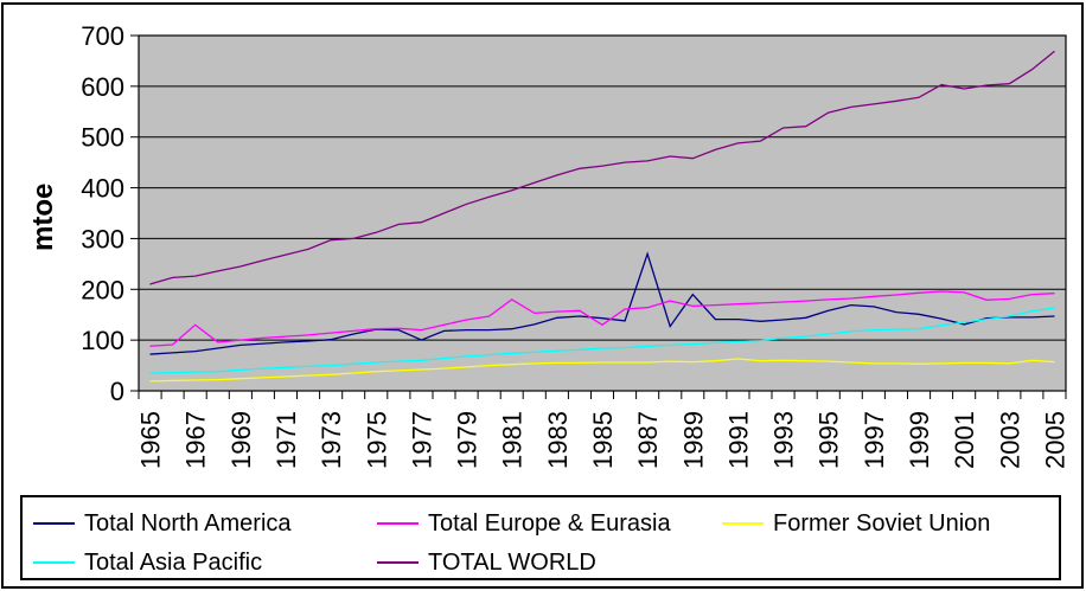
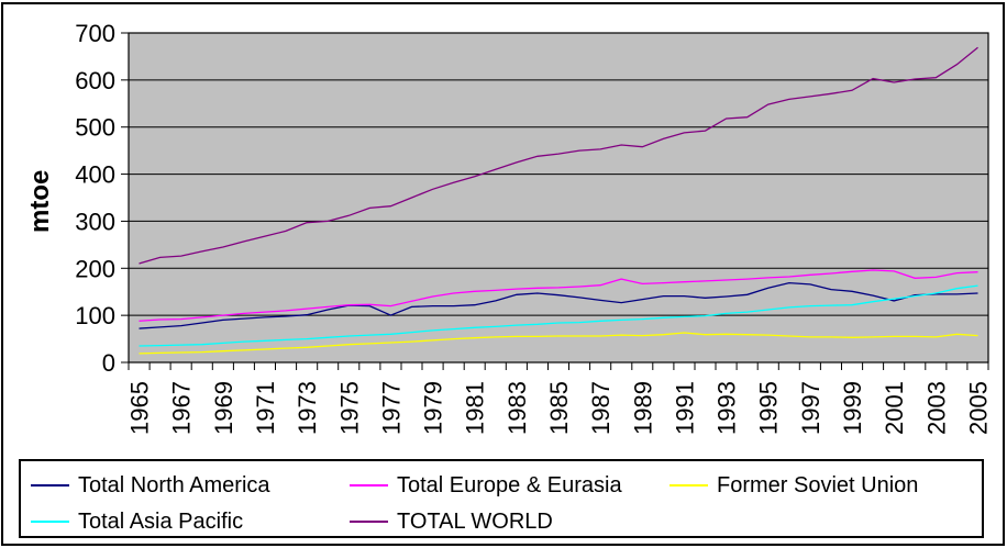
Total Europe & Eurasia/1967: 130 -> 90
Total Europe & Eurasia/1981: 180 -> 150
Total Europe & Eurasia/1985: 130 -> 160
Total North America/1987: 270 -> 130
Total North America/1989: 190 -> 130
